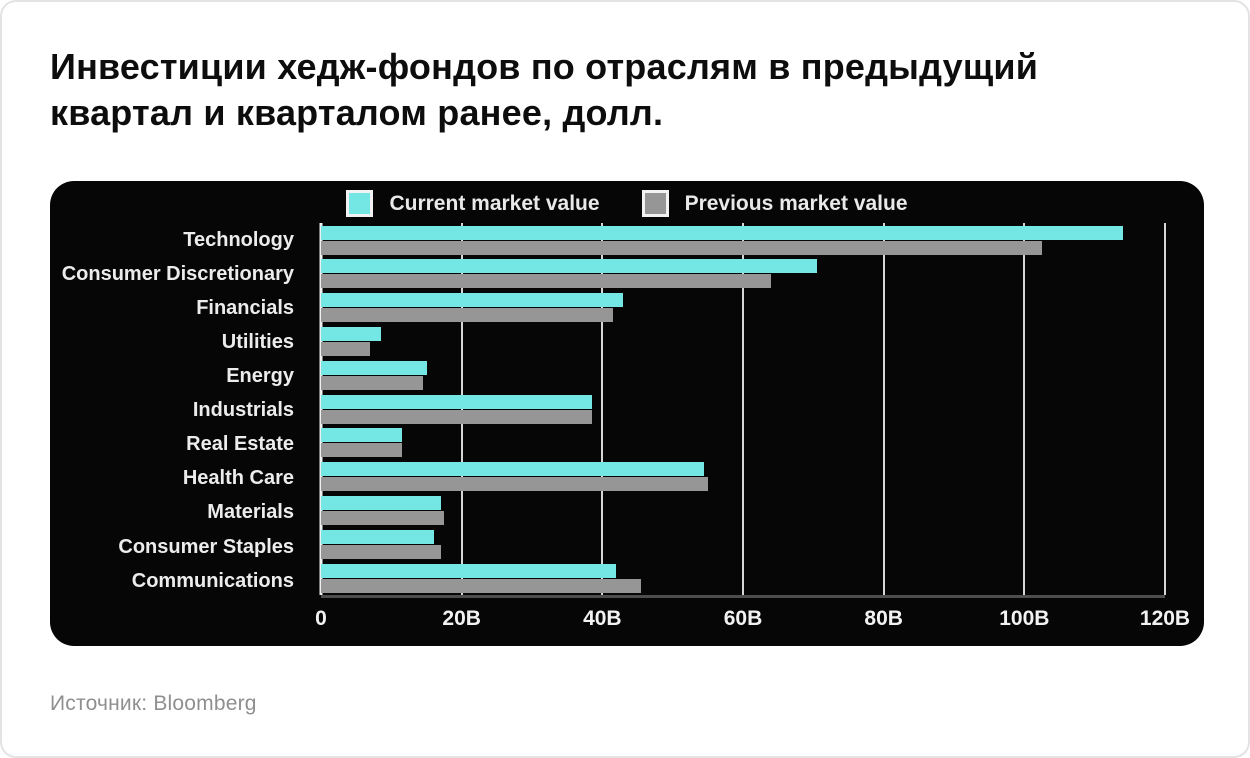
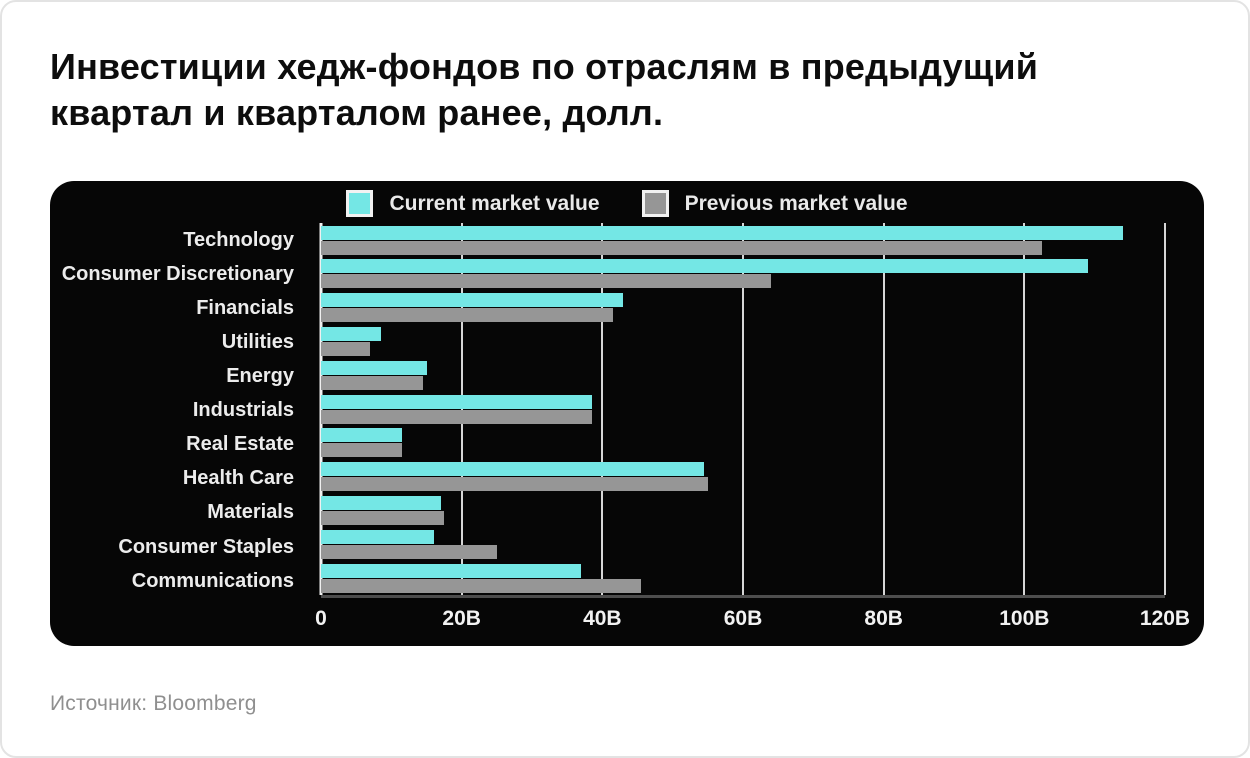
Current market value/Consumer Discretionary: 70B -> 109B
Previous market value/Consumer Staples: 17B -> 25B
Current market value/Communications: 42B -> 37B
